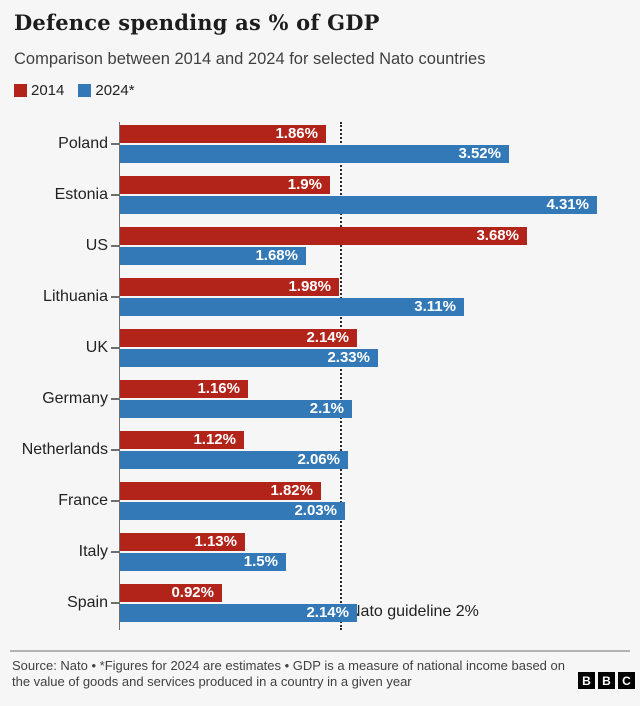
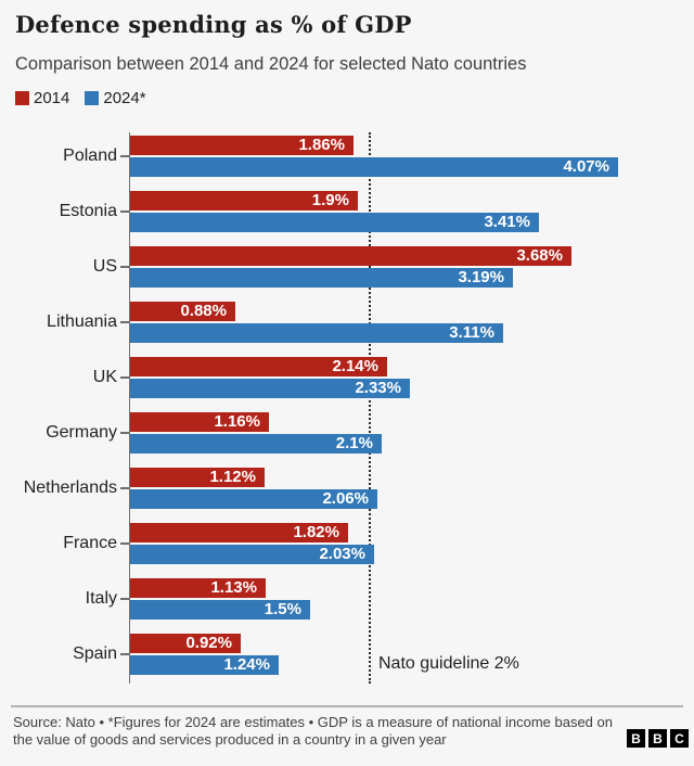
2024*/Poland: 3.52% -> 4.07%
2024*/Estonia: 4.31% -> 3.41%
2024*/US: 1.68% -> 3.19%
2014/Lithuania: 1.98% -> 0.88%
2024*/Spain: 2.14% -> 1.24%
